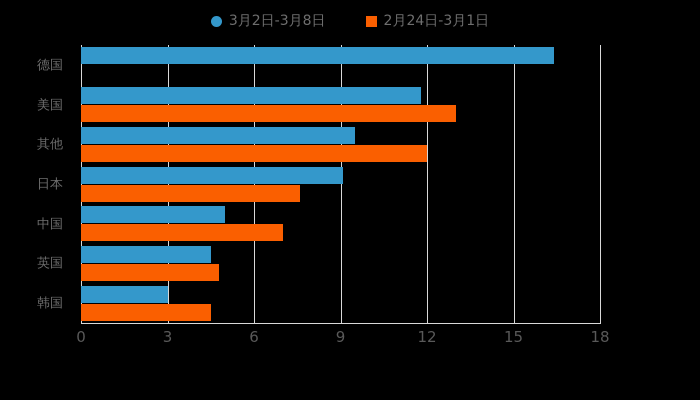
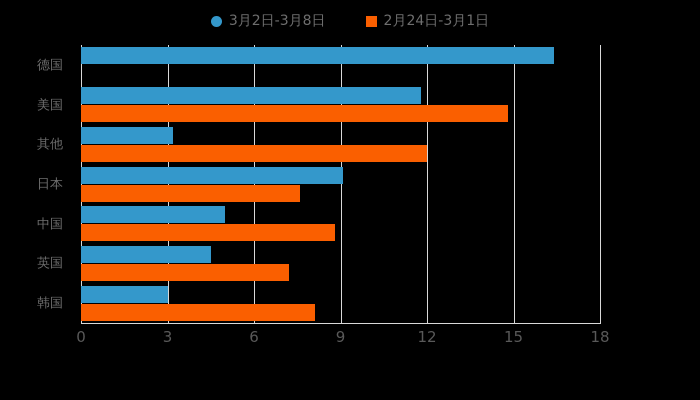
2月24日-3月1日/美国: 13.0 -> 14.8
3月2日-3月8日/其他: 9.5 -> 3.2
2月24日-3月1日/中国: 7.0 -> 8.8
2月24日-3月1日/英国: 4.8 -> 7.2
2月24日-3月1日/韩国: 4.5 -> 8.1
